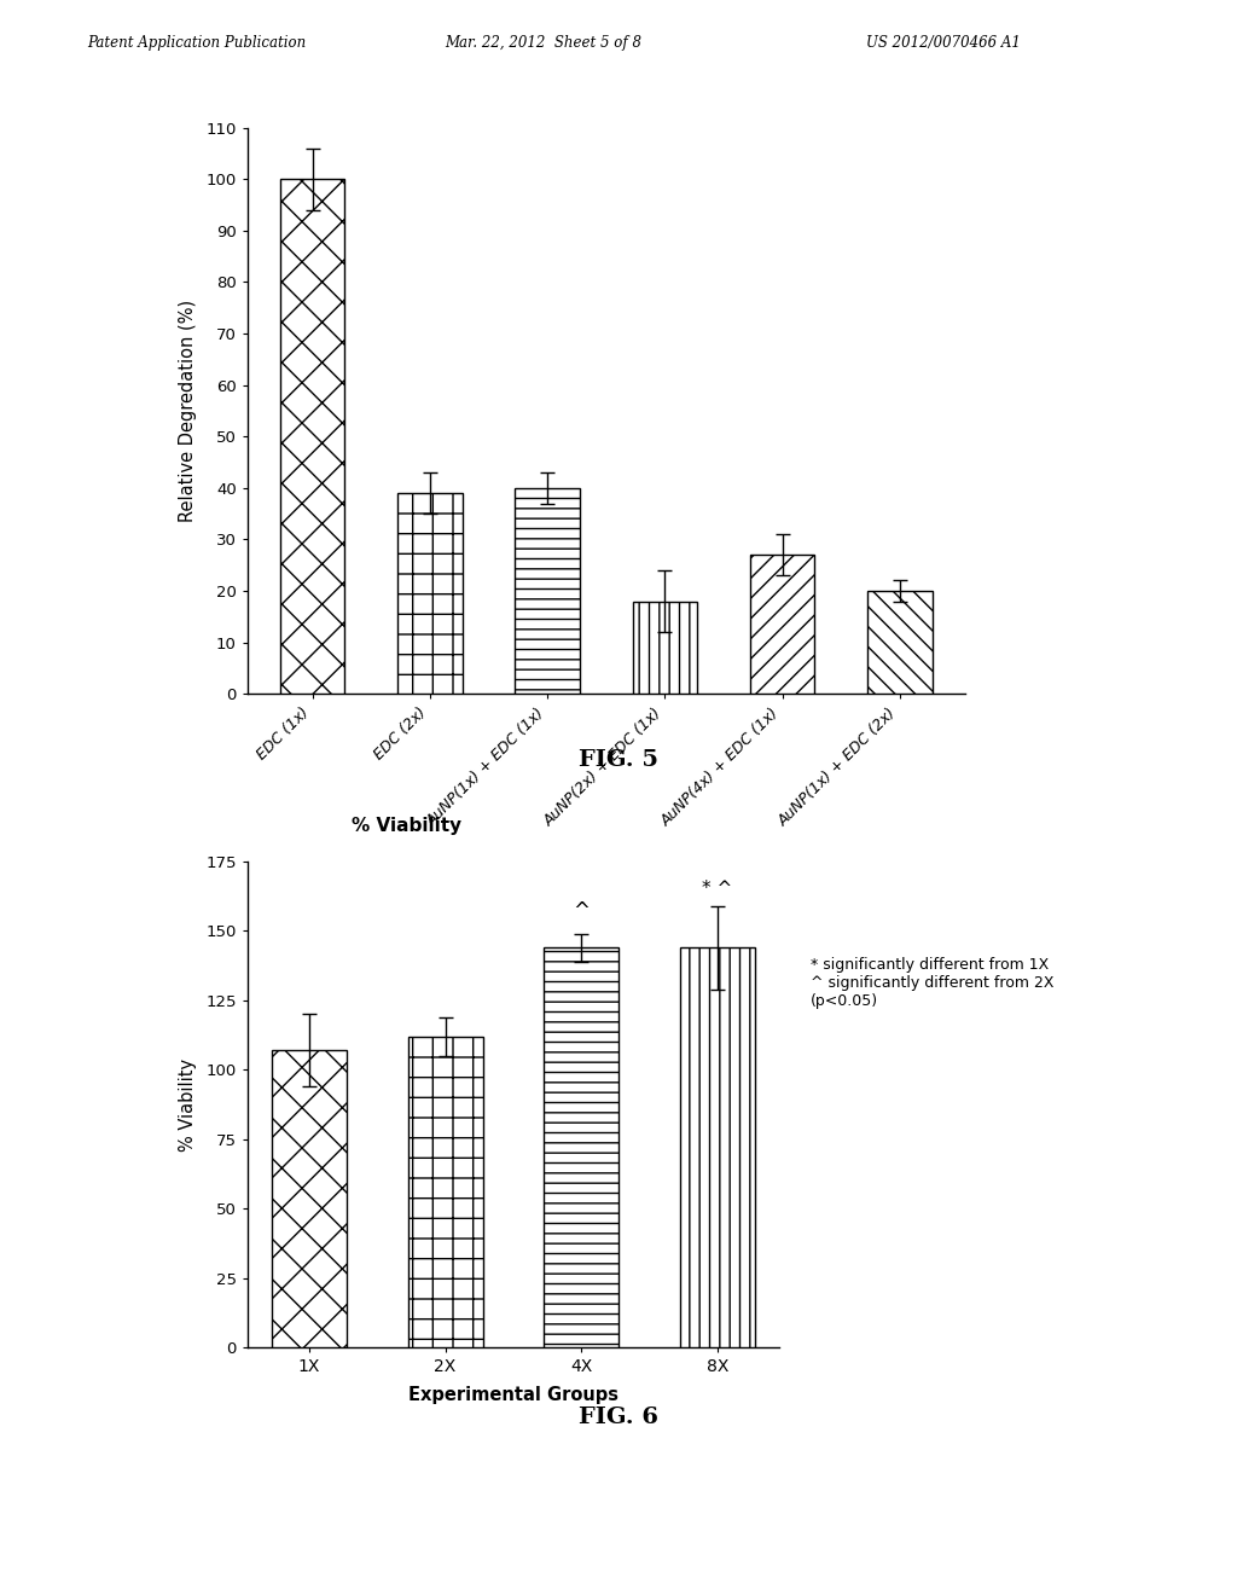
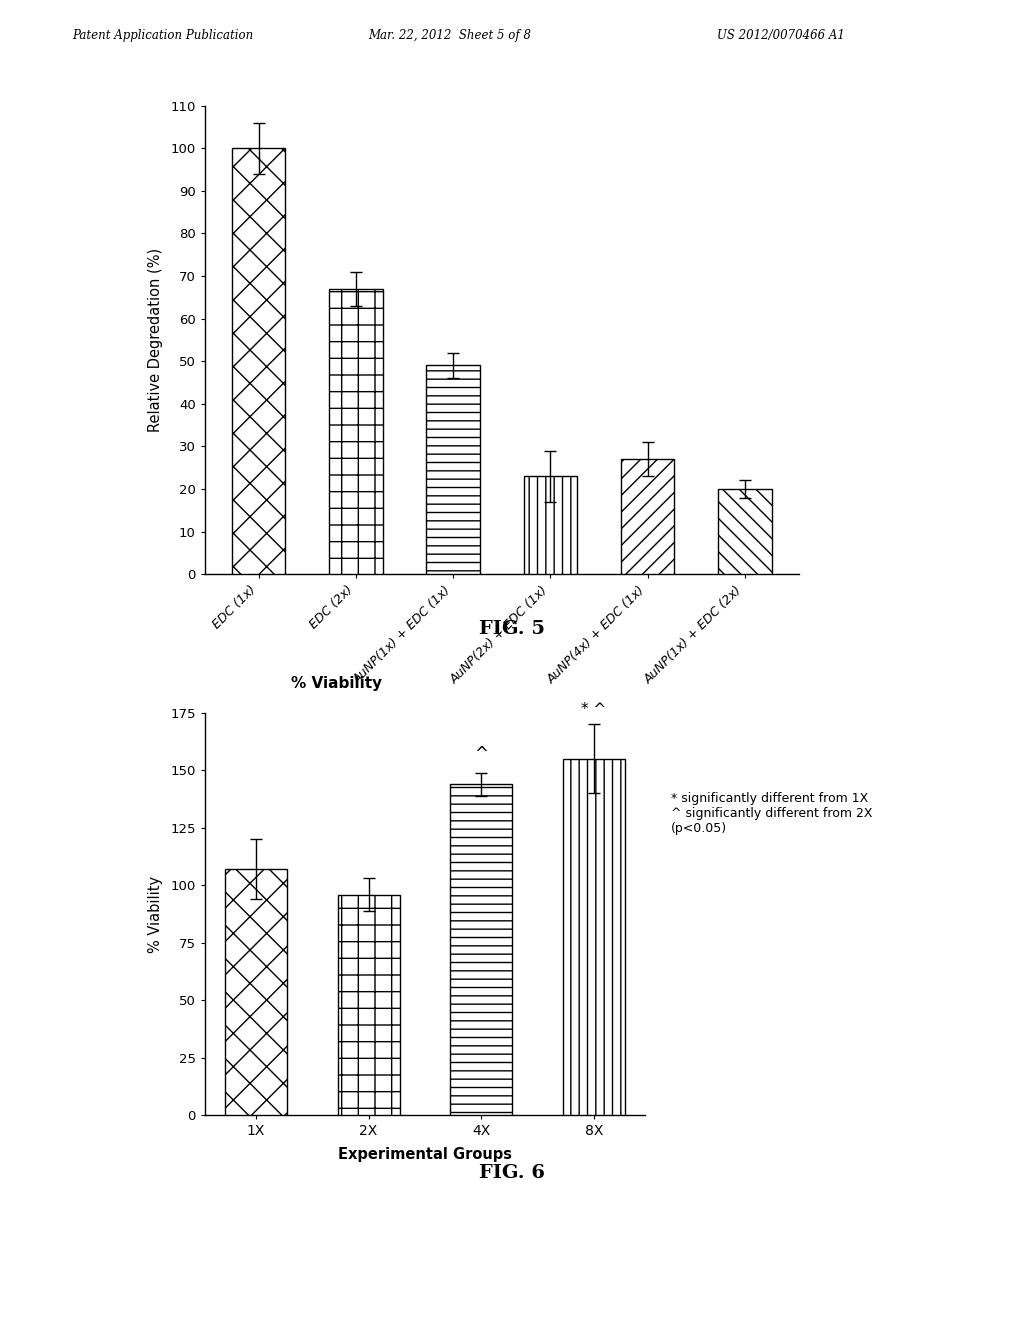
EDC (2x): 39 -> 67
AuNP(1x) + EDC (1x): 40 -> 49
AuNP(2x) + EDC (1x): 18 -> 23
% Viability/2X: 112 -> 96
% Viability/8X: 144 -> 155
